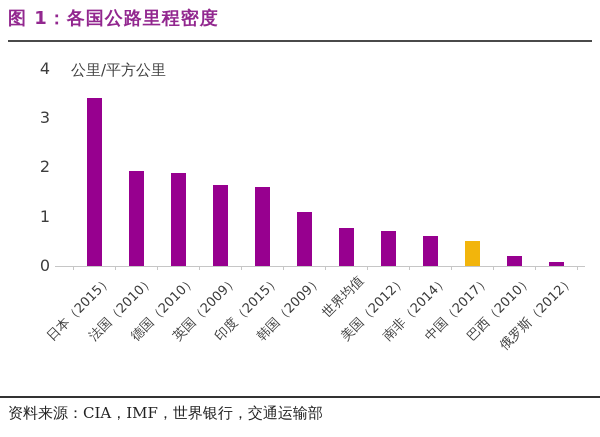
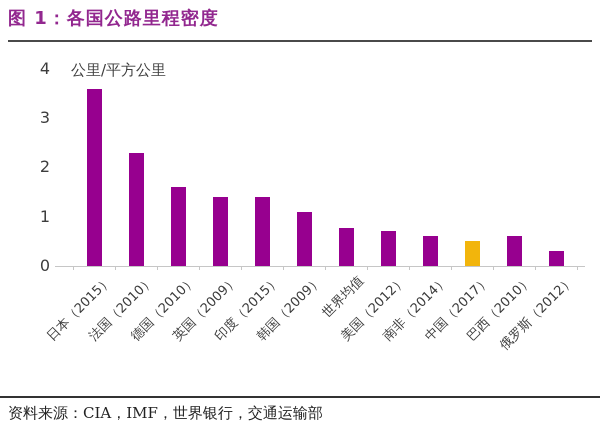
日本（2015）: 3.4 -> 3.6
法国（2010）: 1.9 -> 2.3
德国（2010）: 1.9 -> 1.6
英国（2009）: 1.6 -> 1.4
印度（2015）: 1.6 -> 1.4
巴西（2010）: 0.2 -> 0.6
俄罗斯（2012）: 0.1 -> 0.3
